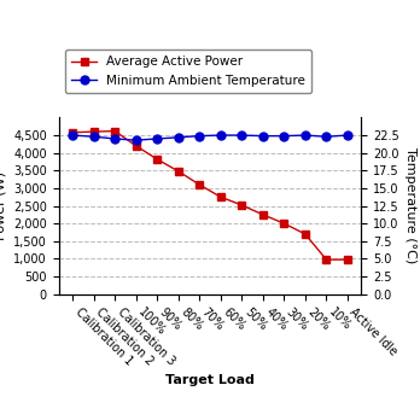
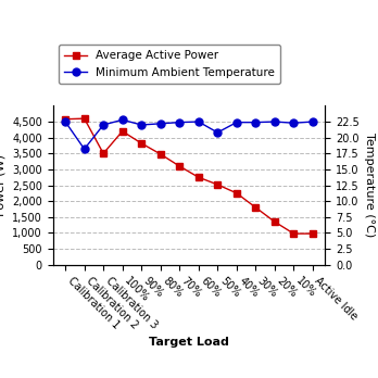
Minimum Ambient Temperature/Calibration 2: 22.3 -> 18.2
Average Active Power/Calibration 3: 4,620 -> 3,500
Minimum Ambient Temperature/100%: 21.8 -> 22.8
Minimum Ambient Temperature/50%: 22.5 -> 20.8
Average Active Power/30%: 2,000 -> 1,800
Average Active Power/20%: 1,700 -> 1,350
